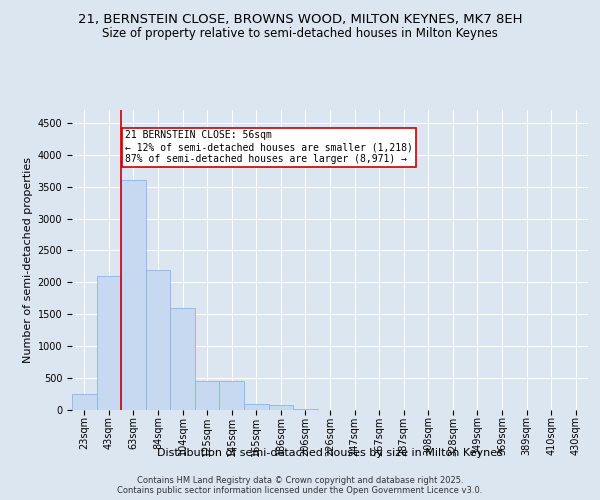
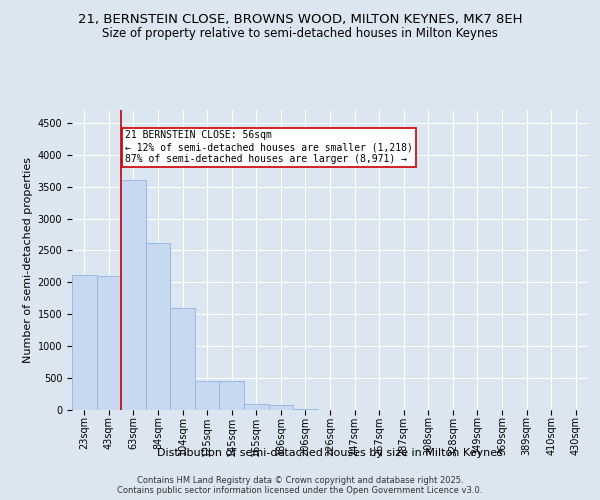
23sqm: 250 -> 2120
84sqm: 2200 -> 2620
